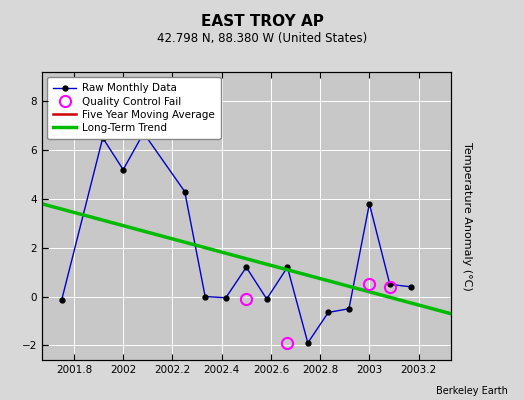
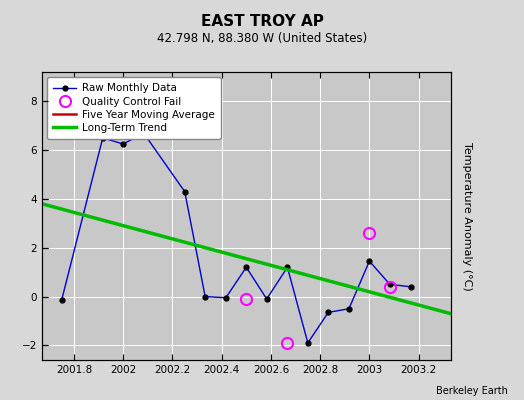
Raw Monthly Data/2002: 5.20 -> 6.25
Raw Monthly Data/2003: 3.80 -> 1.45
Quality Control Fail/2003: 0.5 -> 2.6
